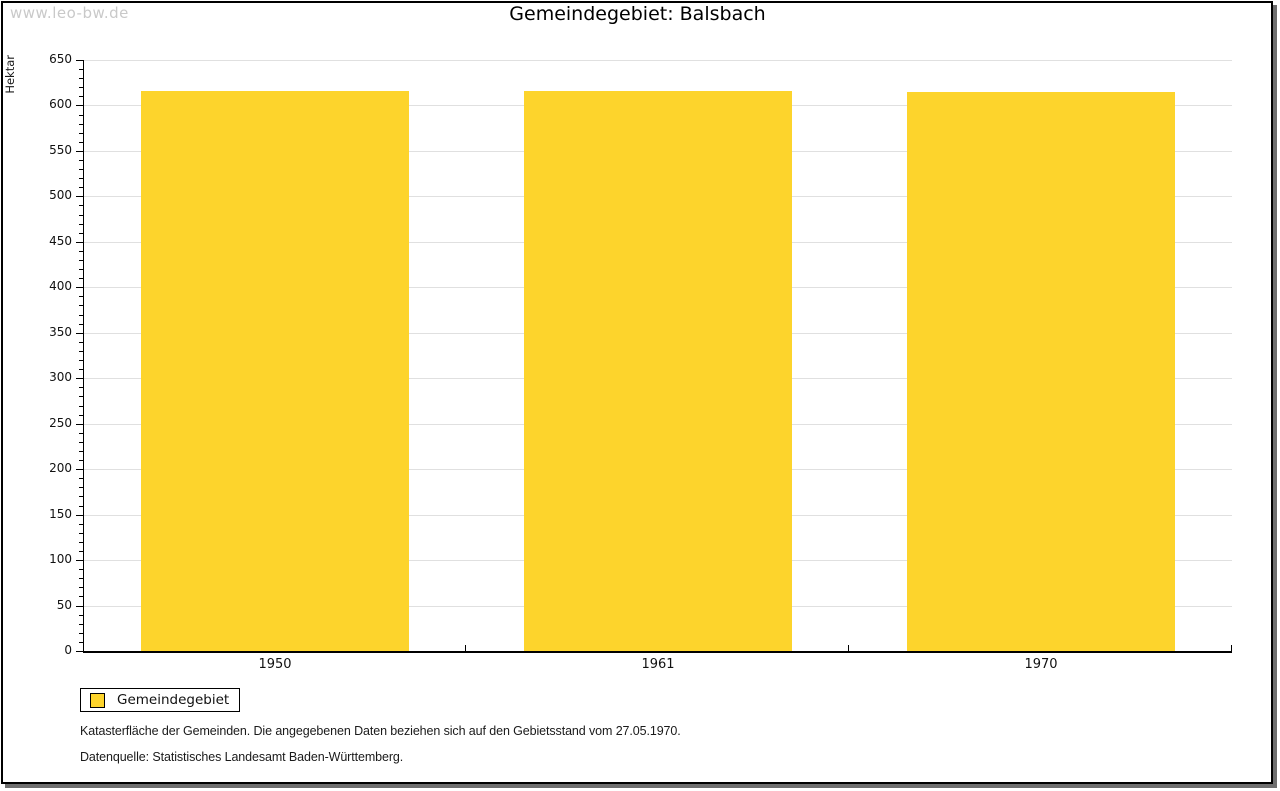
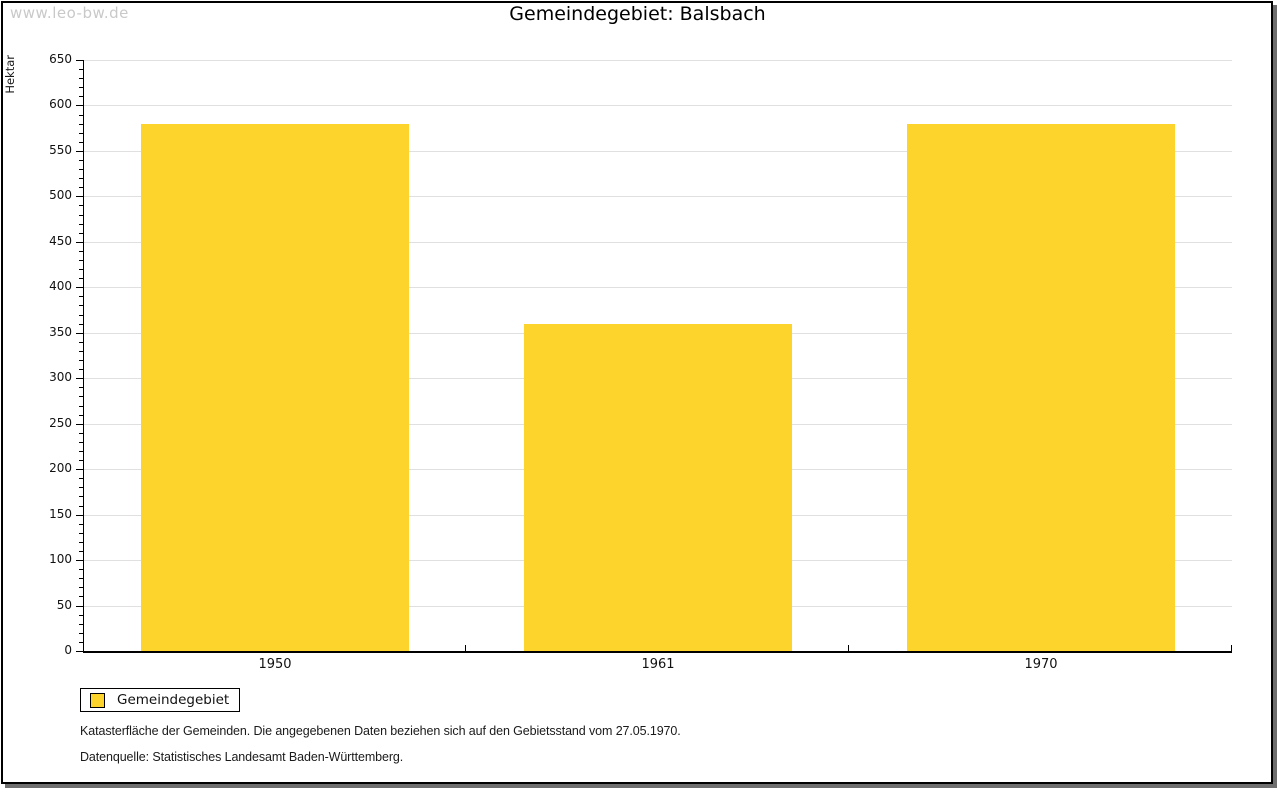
1950: 620 -> 580
1961: 620 -> 360
1970: 620 -> 580
